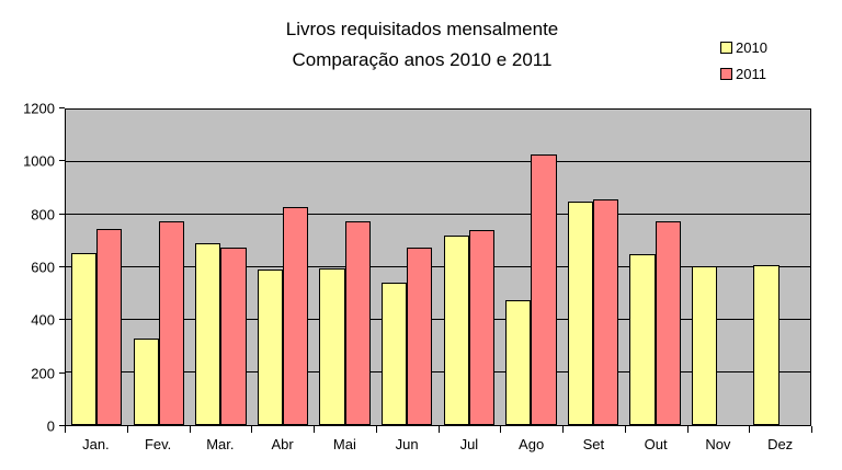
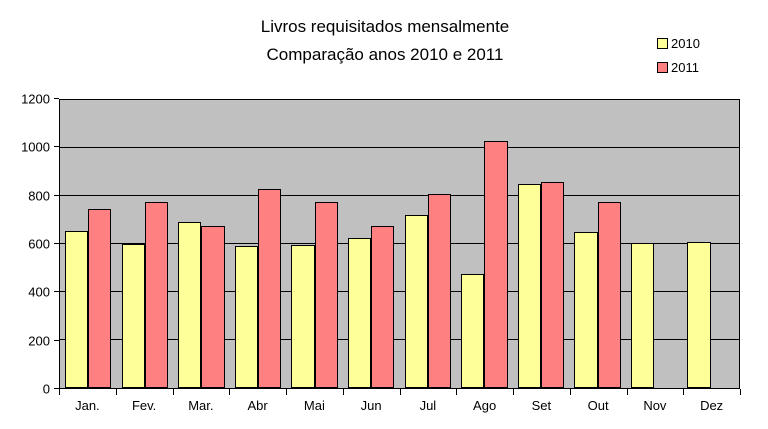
2010/Fev.: 330 -> 600
2010/Jun: 540 -> 620
2011/Jul: 740 -> 810
